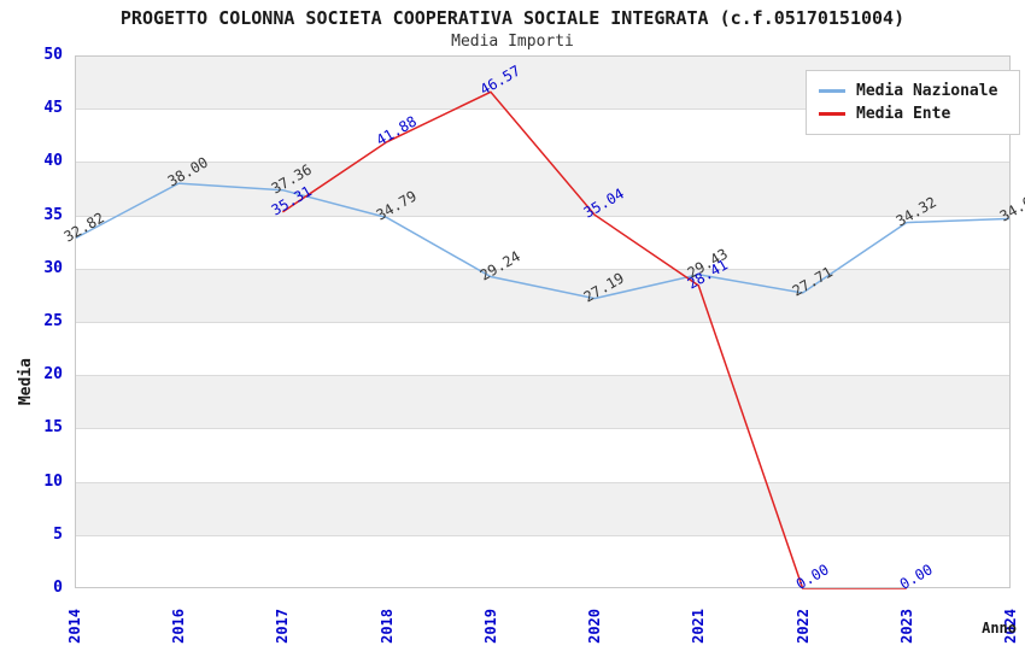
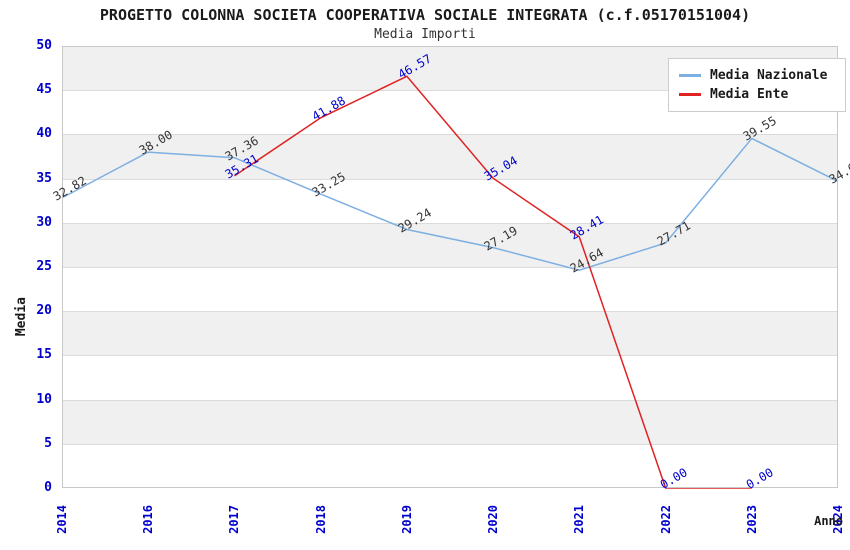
Media Nazionale/2018: 34.79 -> 33.25
Media Nazionale/2021: 29.43 -> 24.64
Media Nazionale/2023: 34.32 -> 39.55
